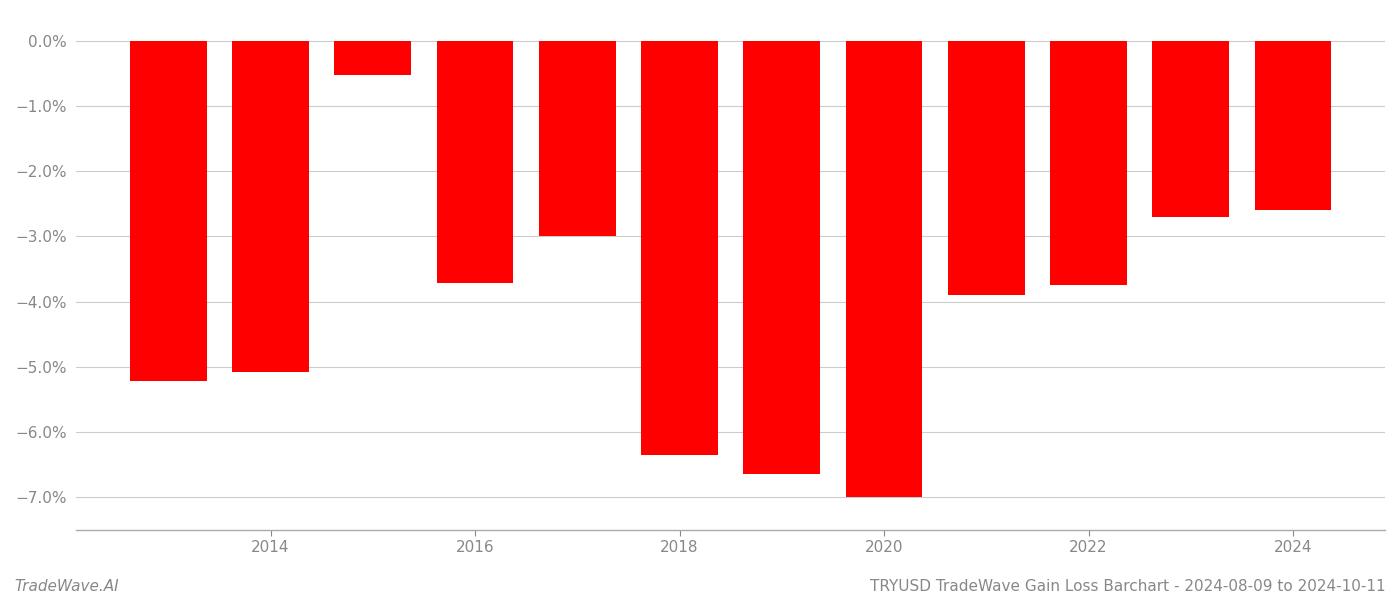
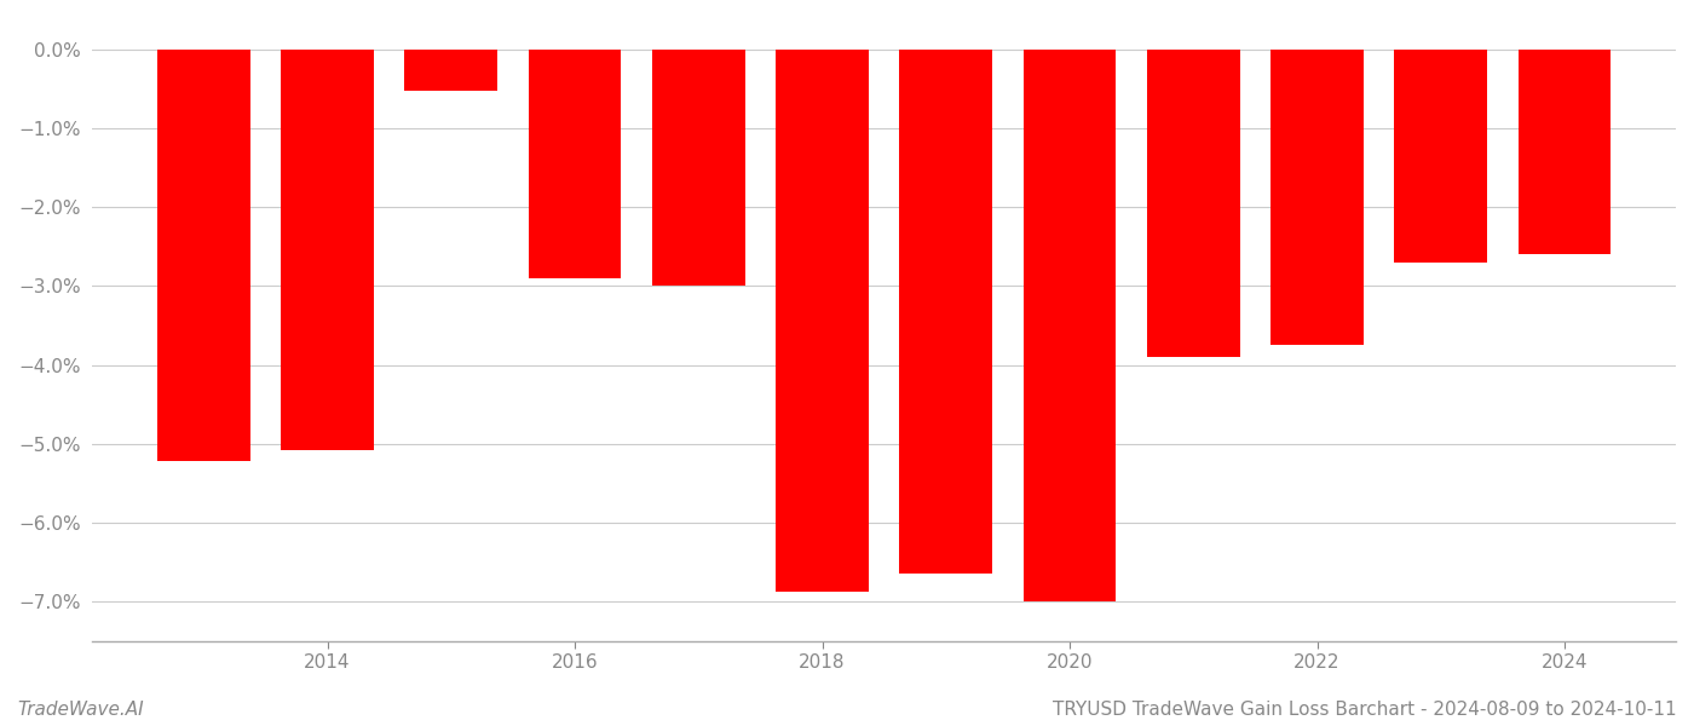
2016: -3.72% -> -2.90%
2018: -6.35% -> -6.88%
